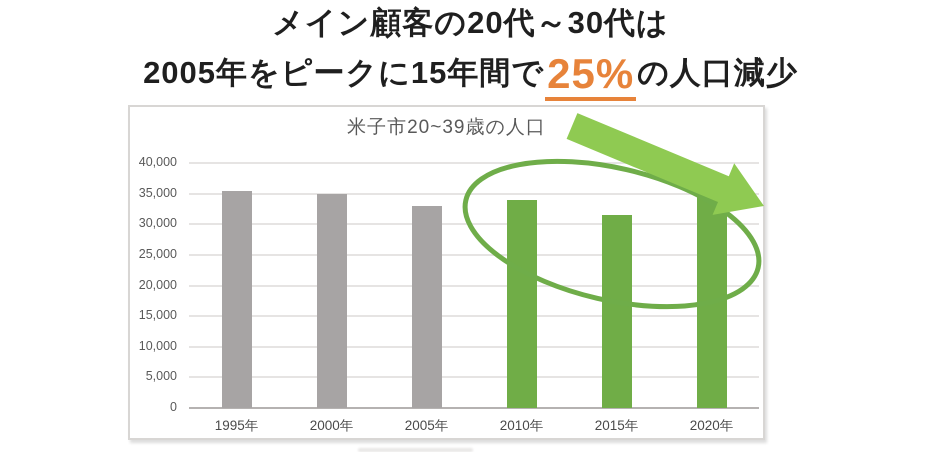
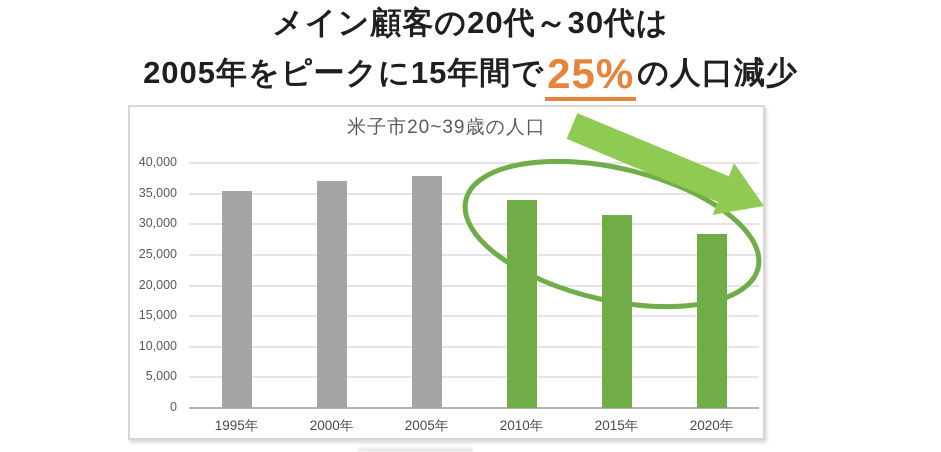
2000年: 35000 -> 37000
2005年: 33000 -> 38000
2020年: 35000 -> 28000
